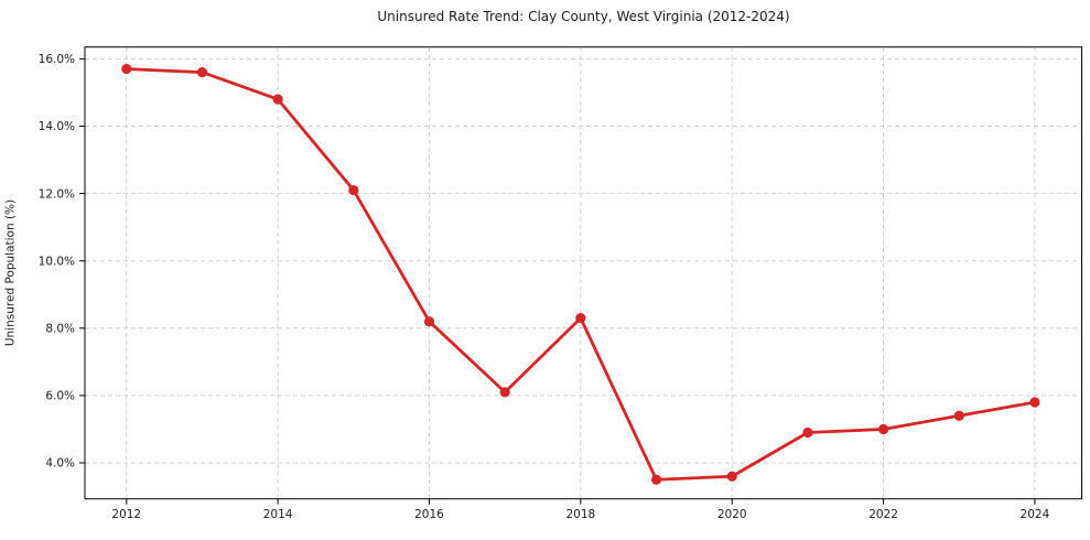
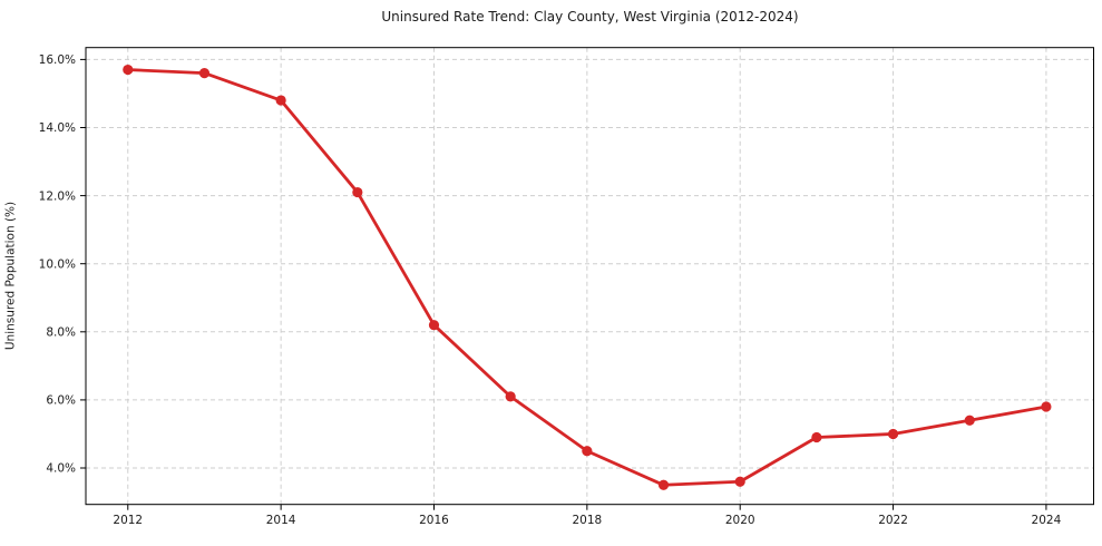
2018: 8.3% -> 4.5%
